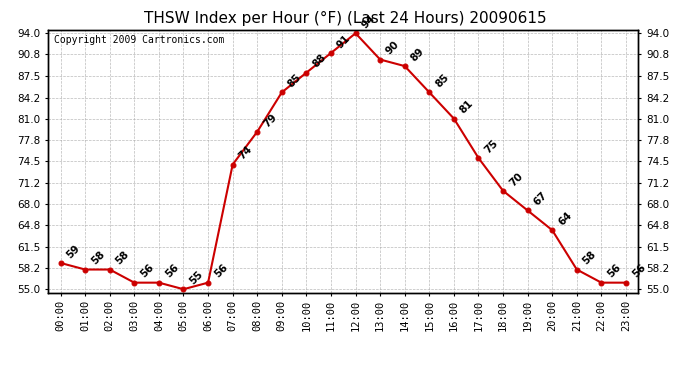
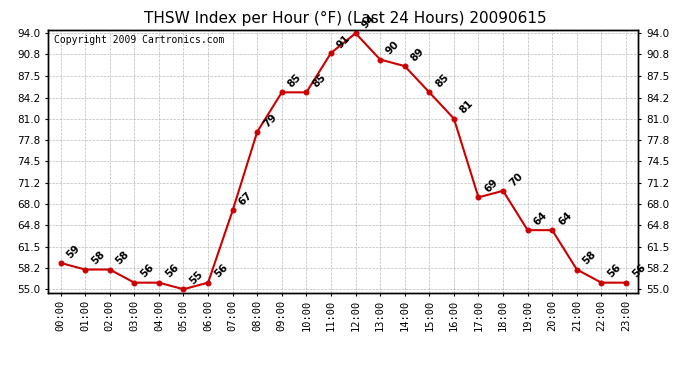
07:00: 74 -> 67
10:00: 88 -> 85
17:00: 75 -> 69
19:00: 67 -> 64
